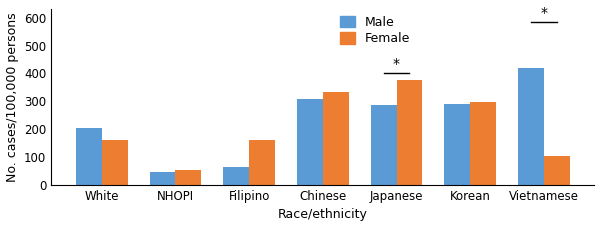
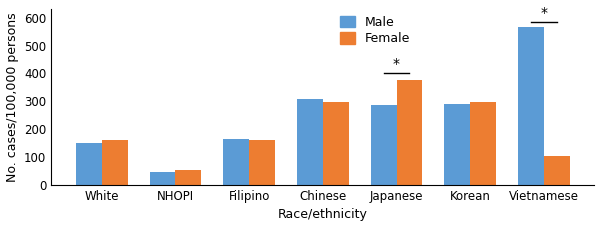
Male/White: 205 -> 152
Male/Filipino: 65 -> 165
Female/Chinese: 335 -> 297
Male/Vietnamese: 420 -> 568
